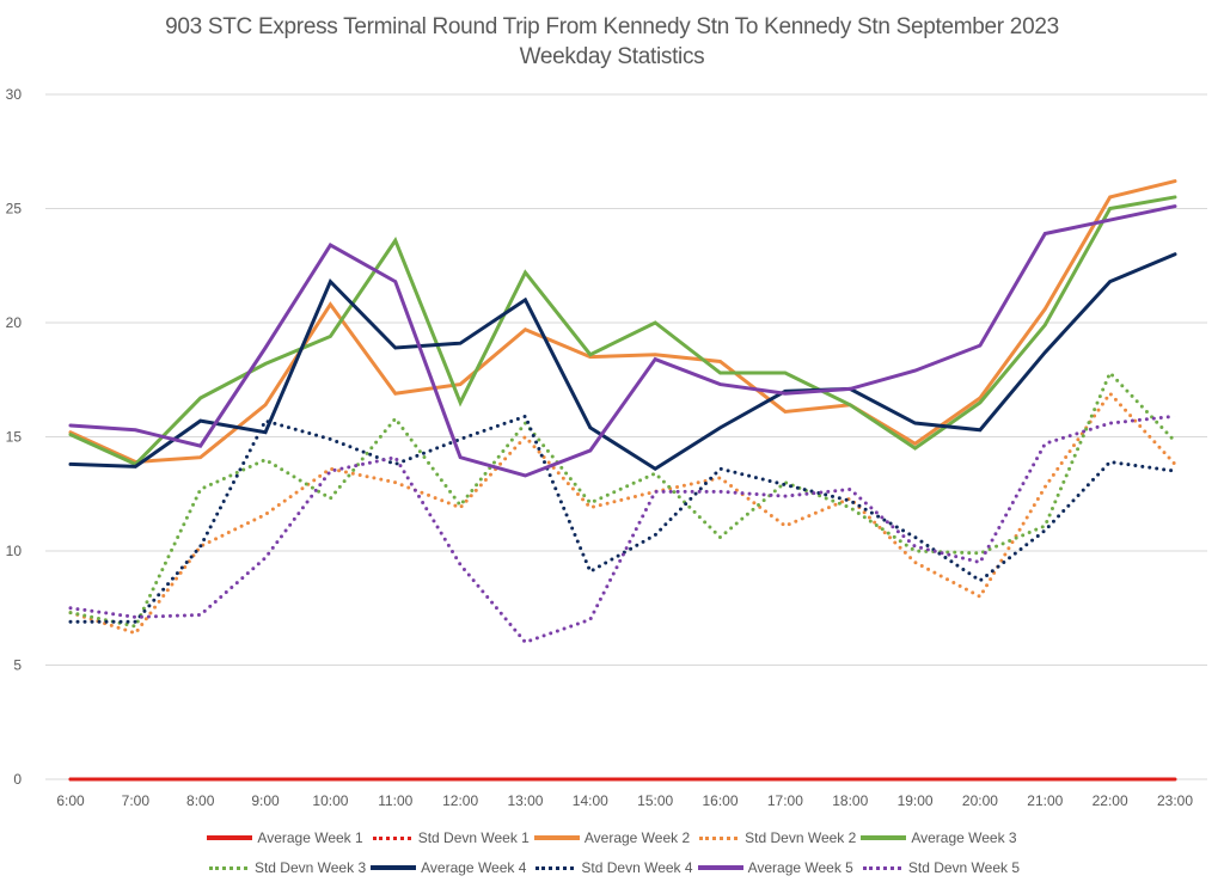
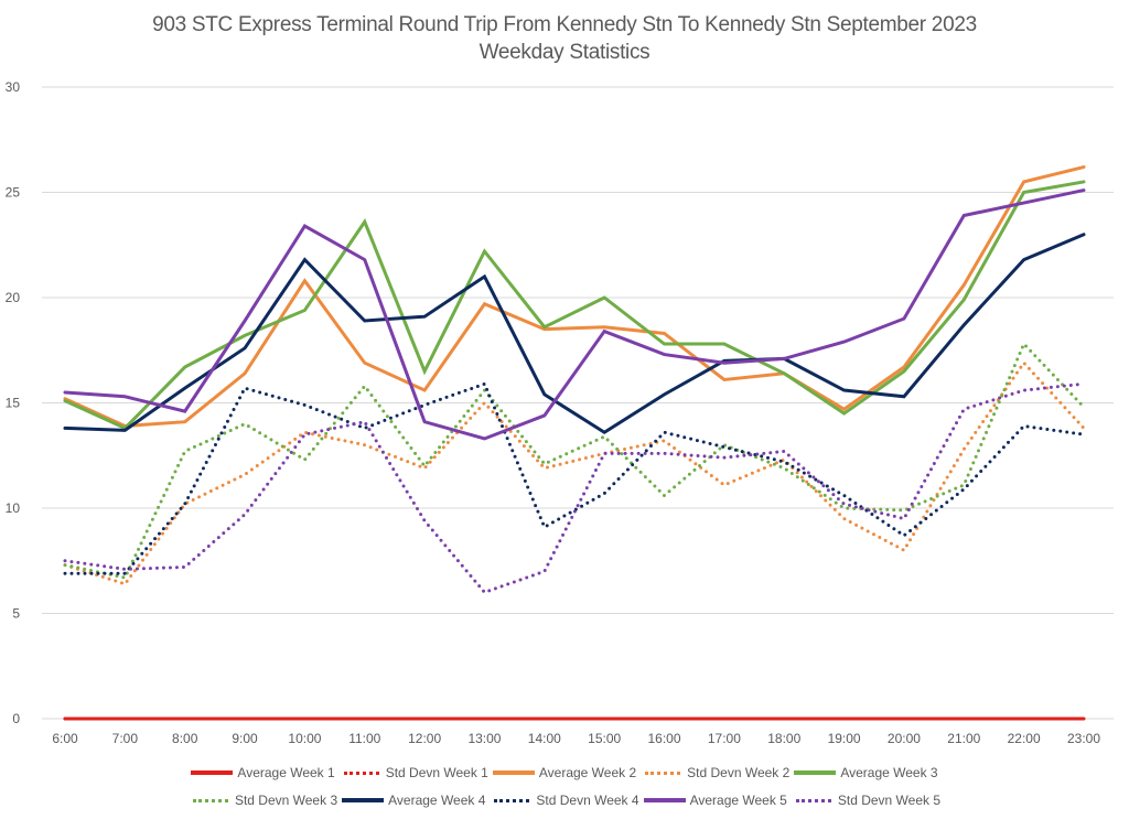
Average Week 4/9:00: 15.2 -> 17.6
Average Week 2/12:00: 17.3 -> 15.6
